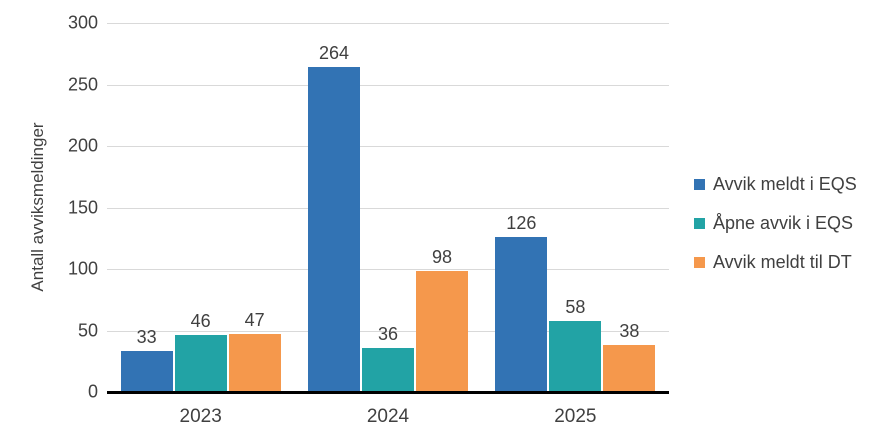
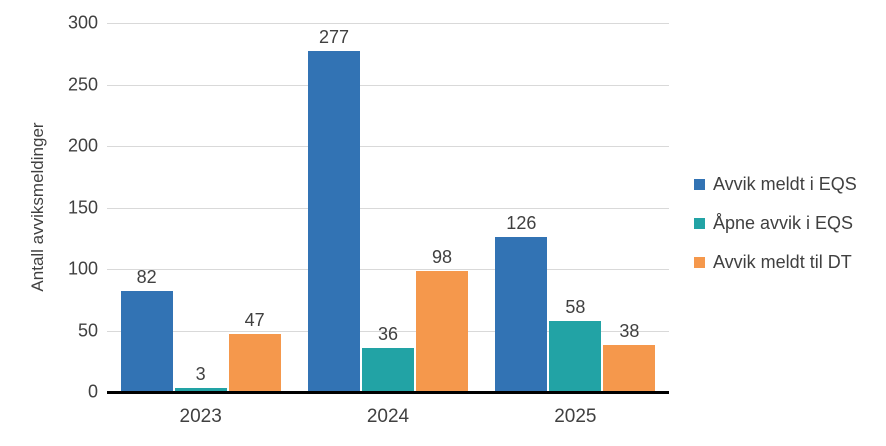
Avvik meldt i EQS/2023: 33 -> 82
Åpne avvik i EQS/2023: 46 -> 3
Avvik meldt i EQS/2024: 264 -> 277
